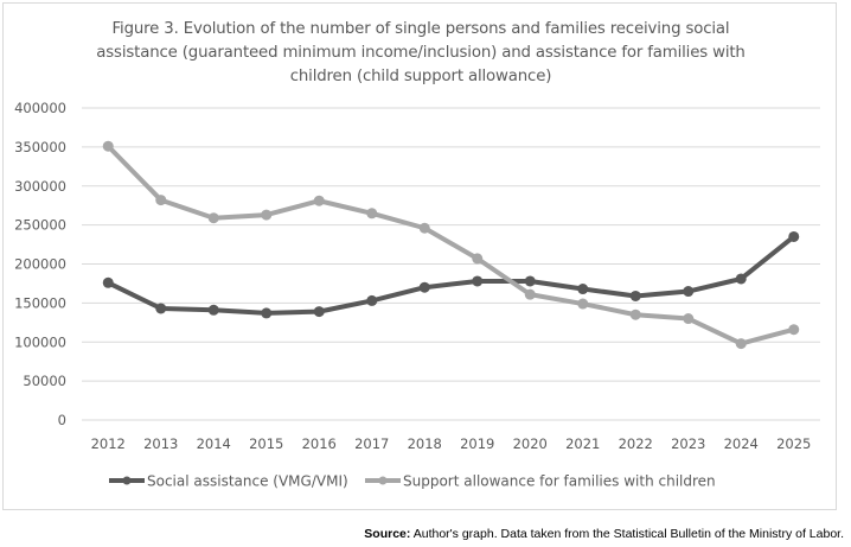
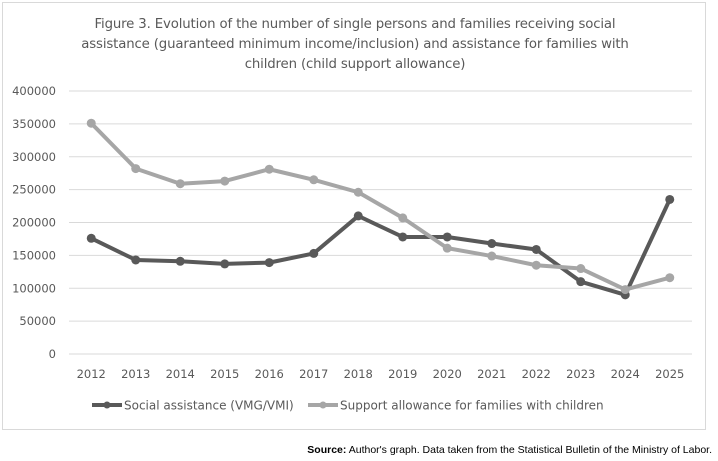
Social assistance (VMG/VMI)/2018: 170000 -> 210000
Social assistance (VMG/VMI)/2023: 160000 -> 110000
Social assistance (VMG/VMI)/2024: 180000 -> 90000
